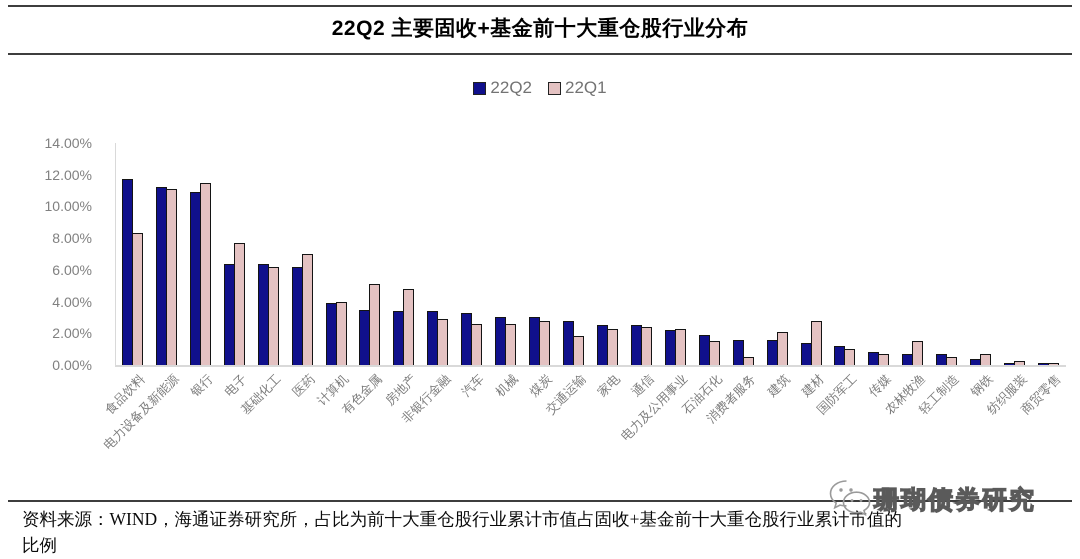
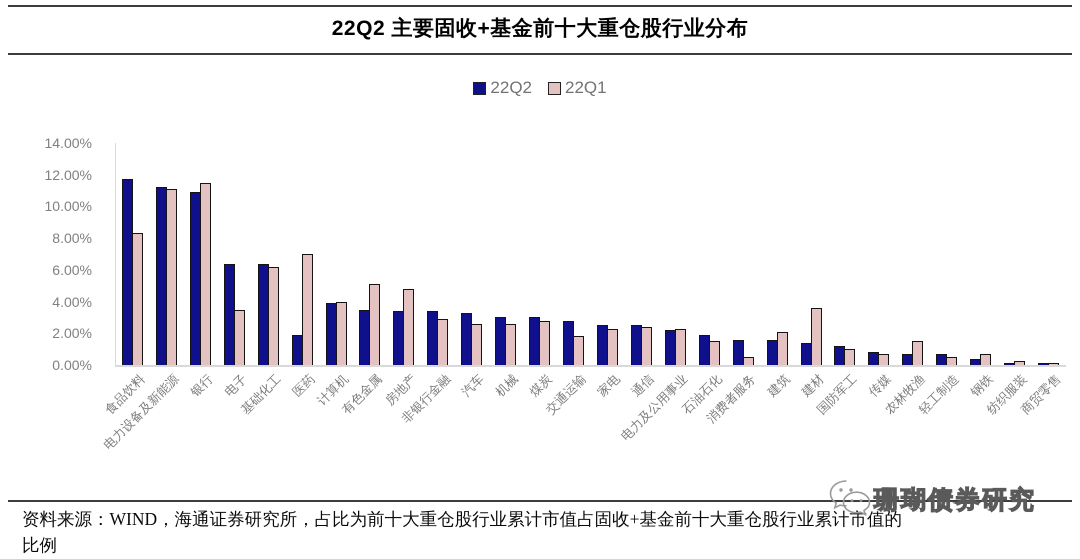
22Q1/电子: 7.7% -> 3.5%
22Q2/医药: 6.2% -> 1.9%
22Q1/建材: 2.8% -> 3.6%
